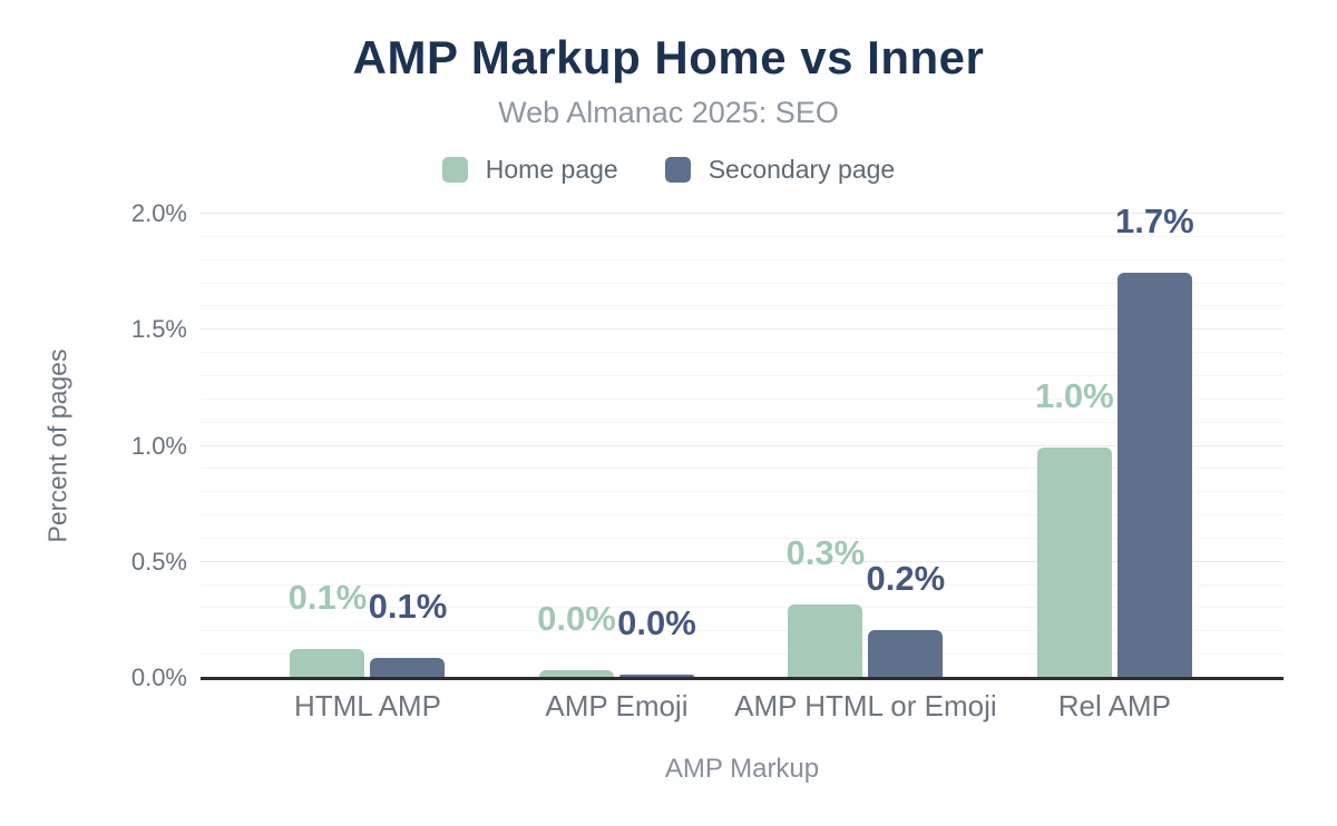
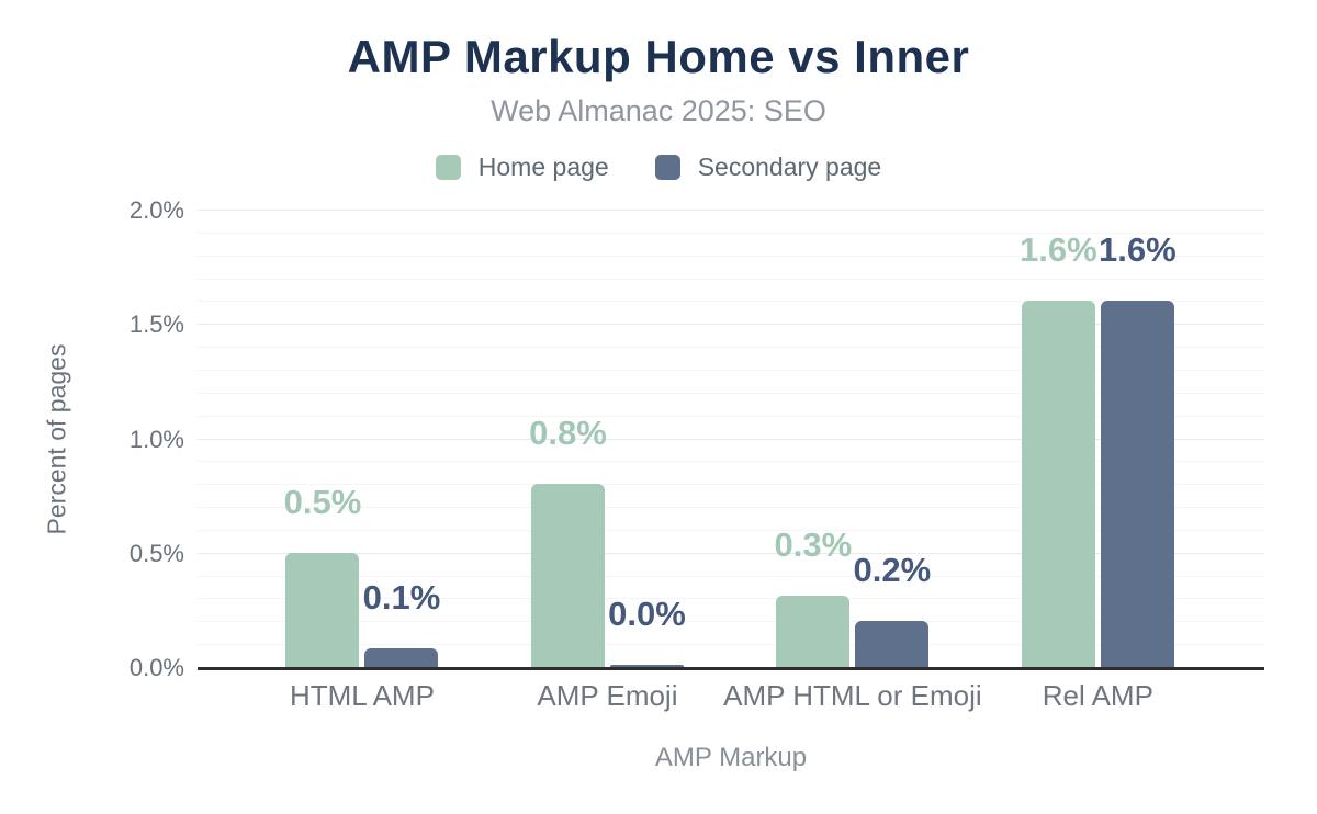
Home page/HTML AMP: 0.1% -> 0.5%
Home page/AMP Emoji: 0.0% -> 0.8%
Home page/Rel AMP: 1.0% -> 1.6%
Secondary page/Rel AMP: 1.7% -> 1.6%
